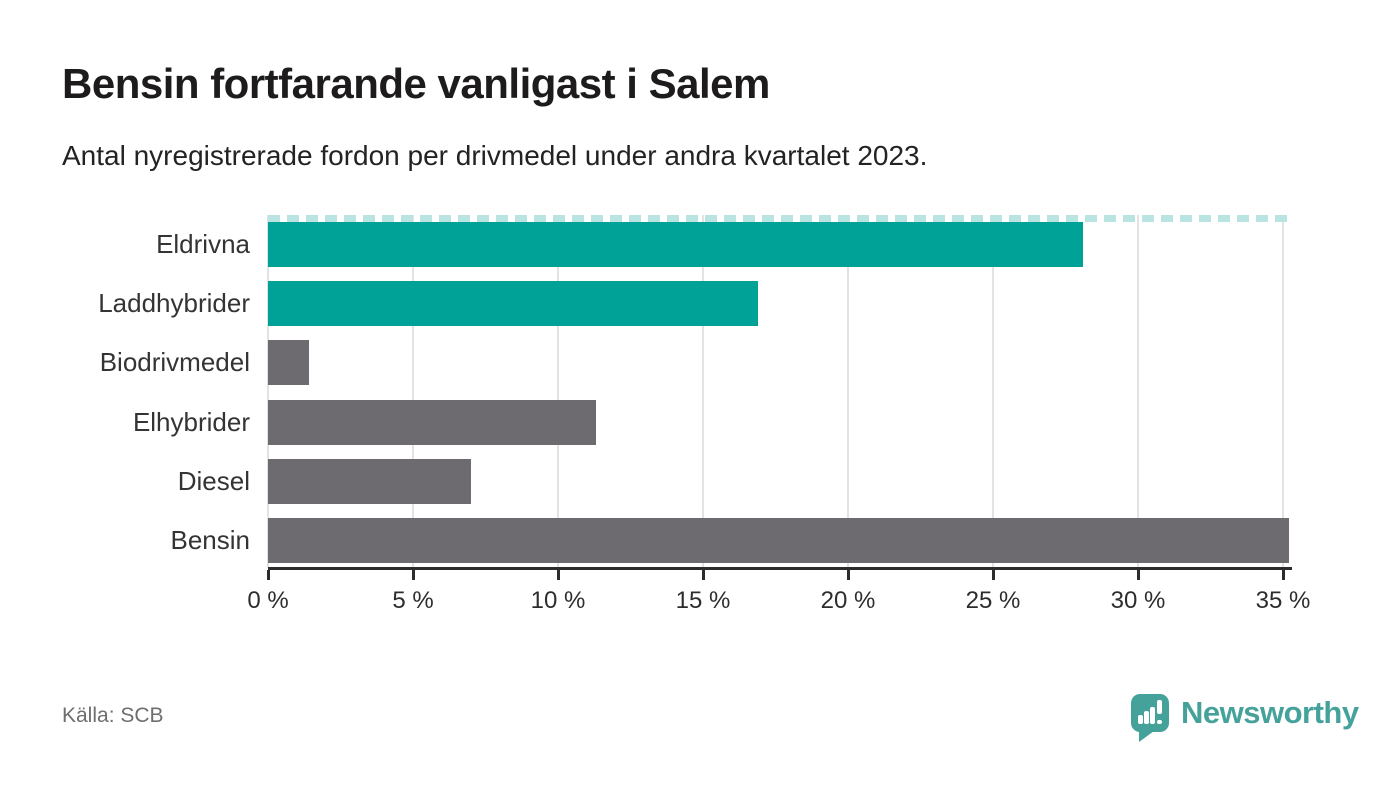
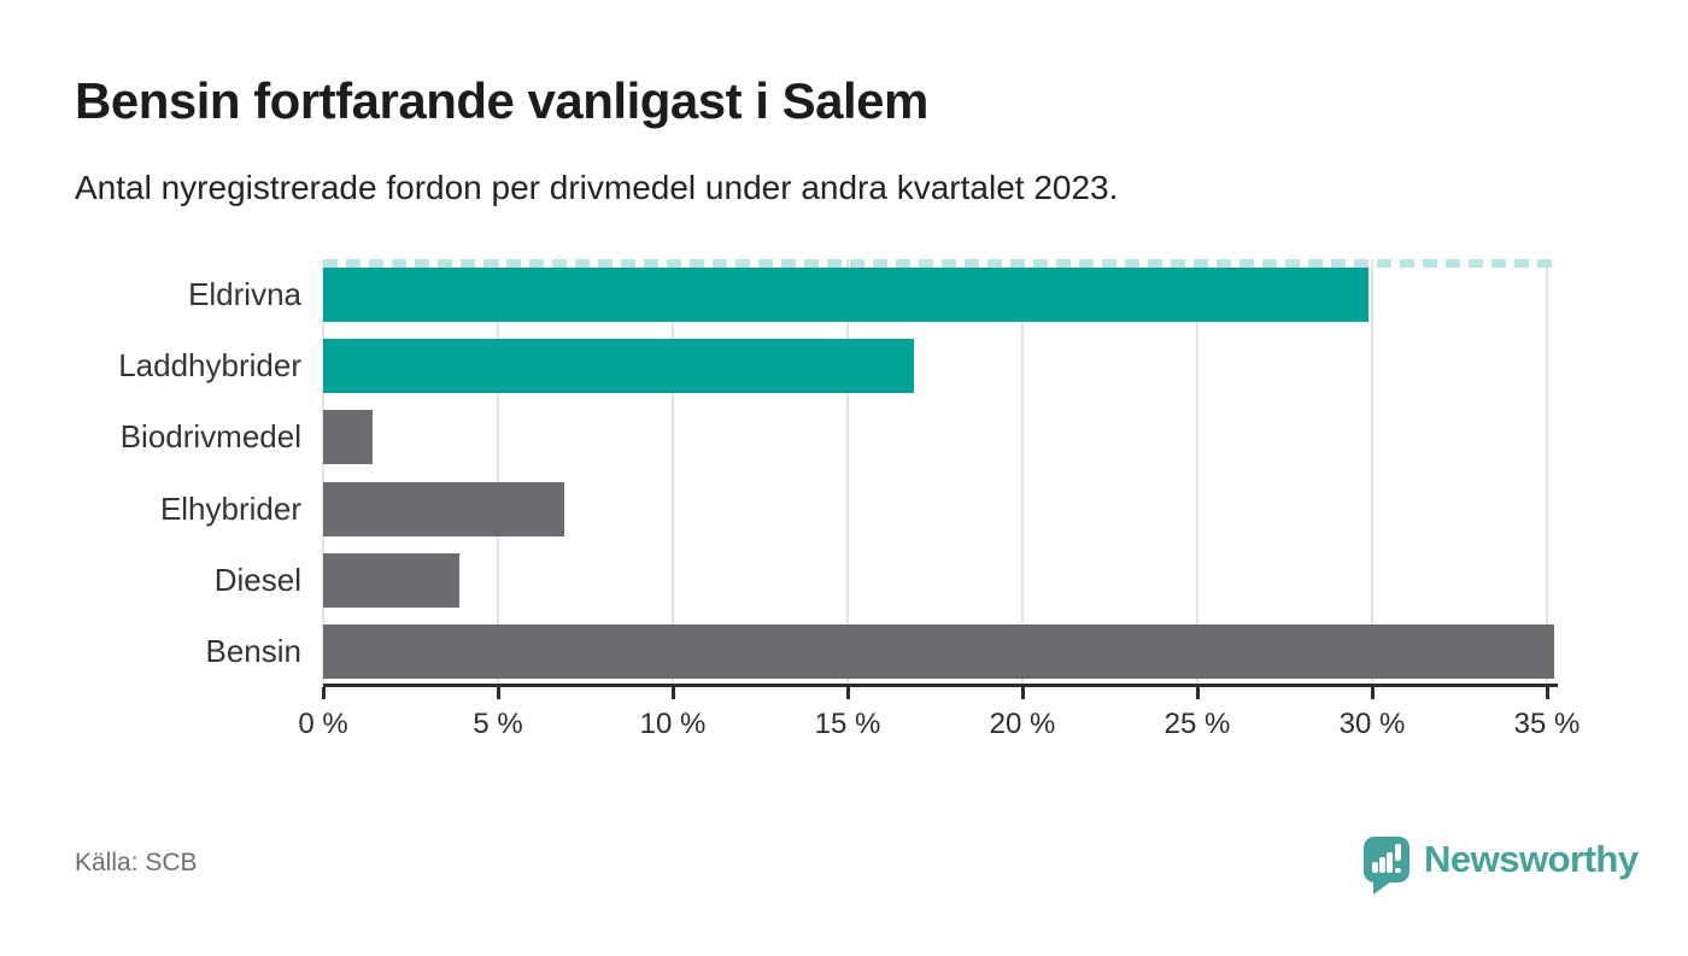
Eldrivna: 28.1% -> 29.9%
Elhybrider: 11.3% -> 6.9%
Diesel: 7.0% -> 3.9%
